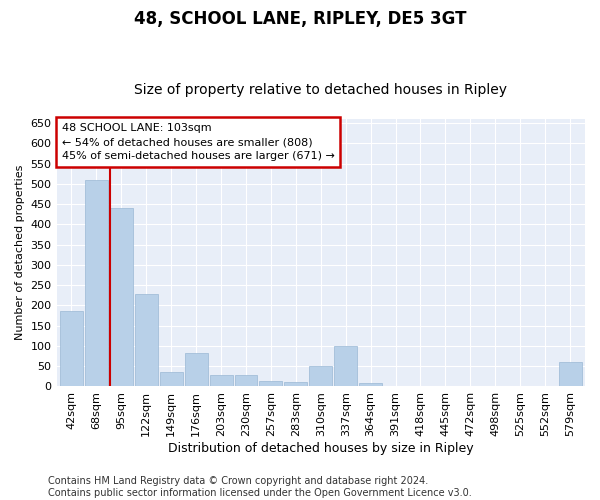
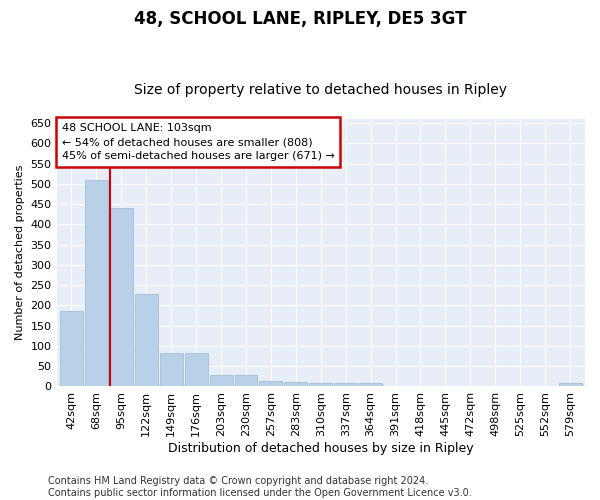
149sqm: 35 -> 83
310sqm: 50 -> 8
337sqm: 100 -> 8
579sqm: 60 -> 8
